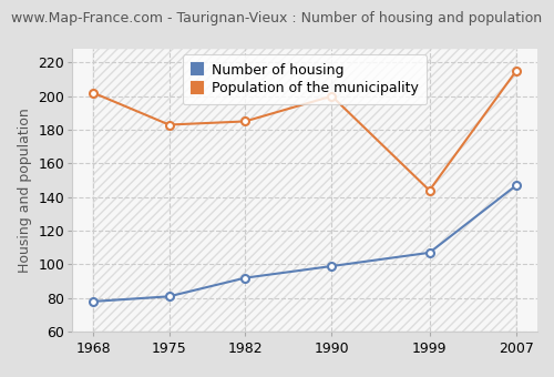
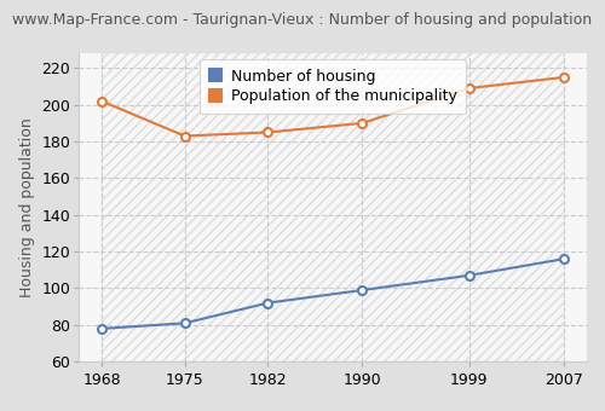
Population of the municipality/1990: 200 -> 190
Population of the municipality/1999: 144 -> 209
Number of housing/2007: 147 -> 116
